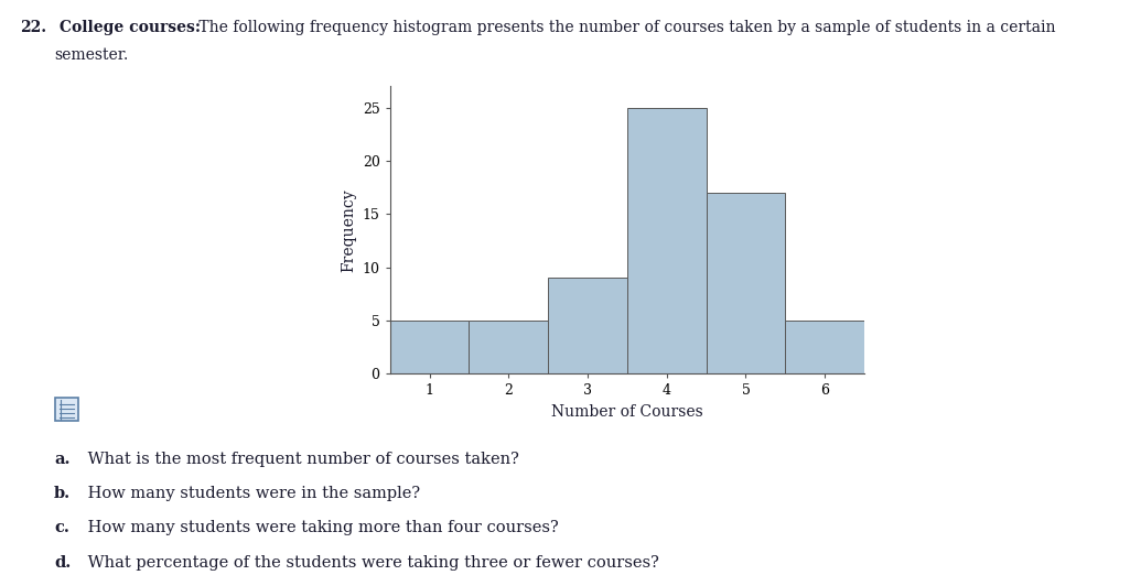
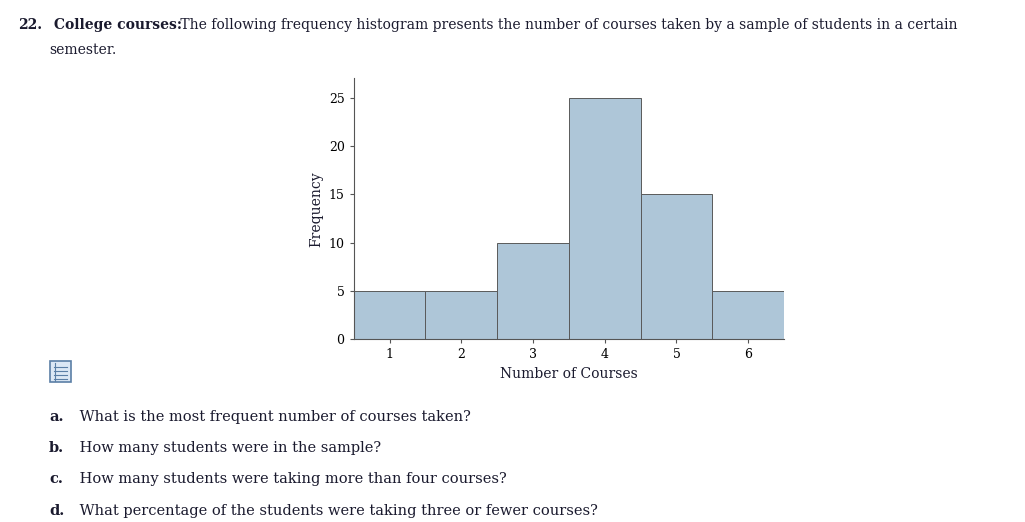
3: 9 -> 10
5: 17 -> 15
